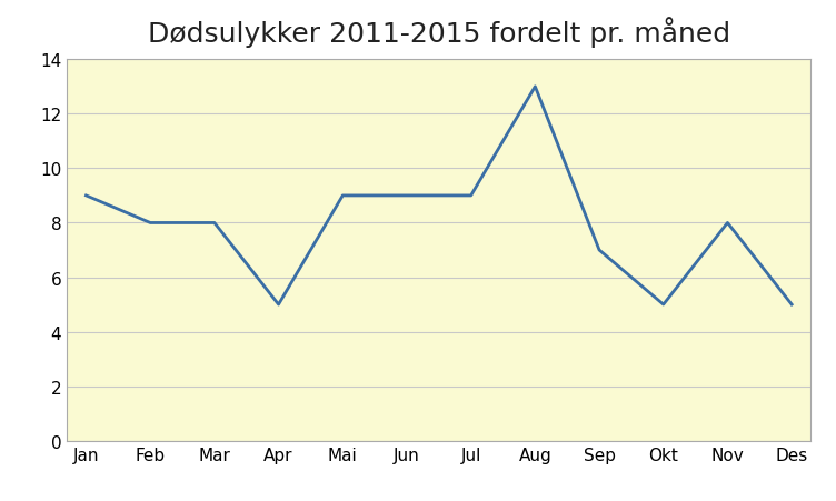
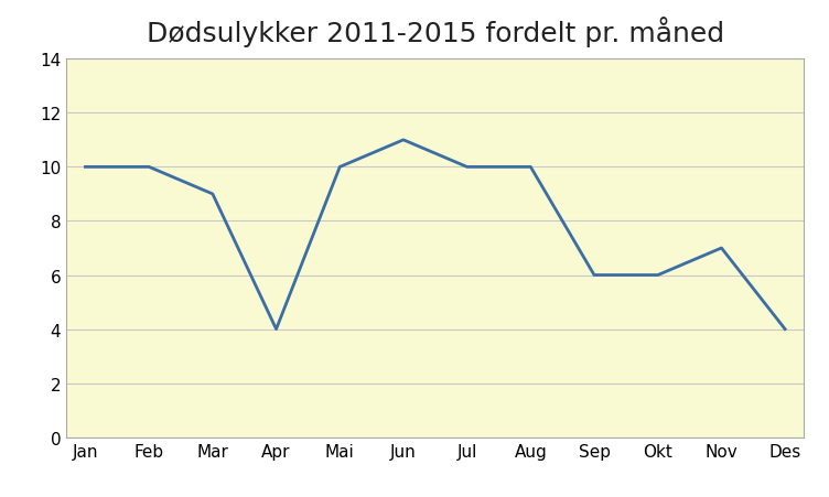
Jan: 9 -> 10
Feb: 8 -> 10
Mar: 8 -> 9
Apr: 5 -> 4
Mai: 9 -> 10
Jun: 9 -> 11
Jul: 9 -> 10
Aug: 13 -> 10
Sep: 7 -> 6
Okt: 5 -> 6
Nov: 8 -> 7
Des: 5 -> 4
